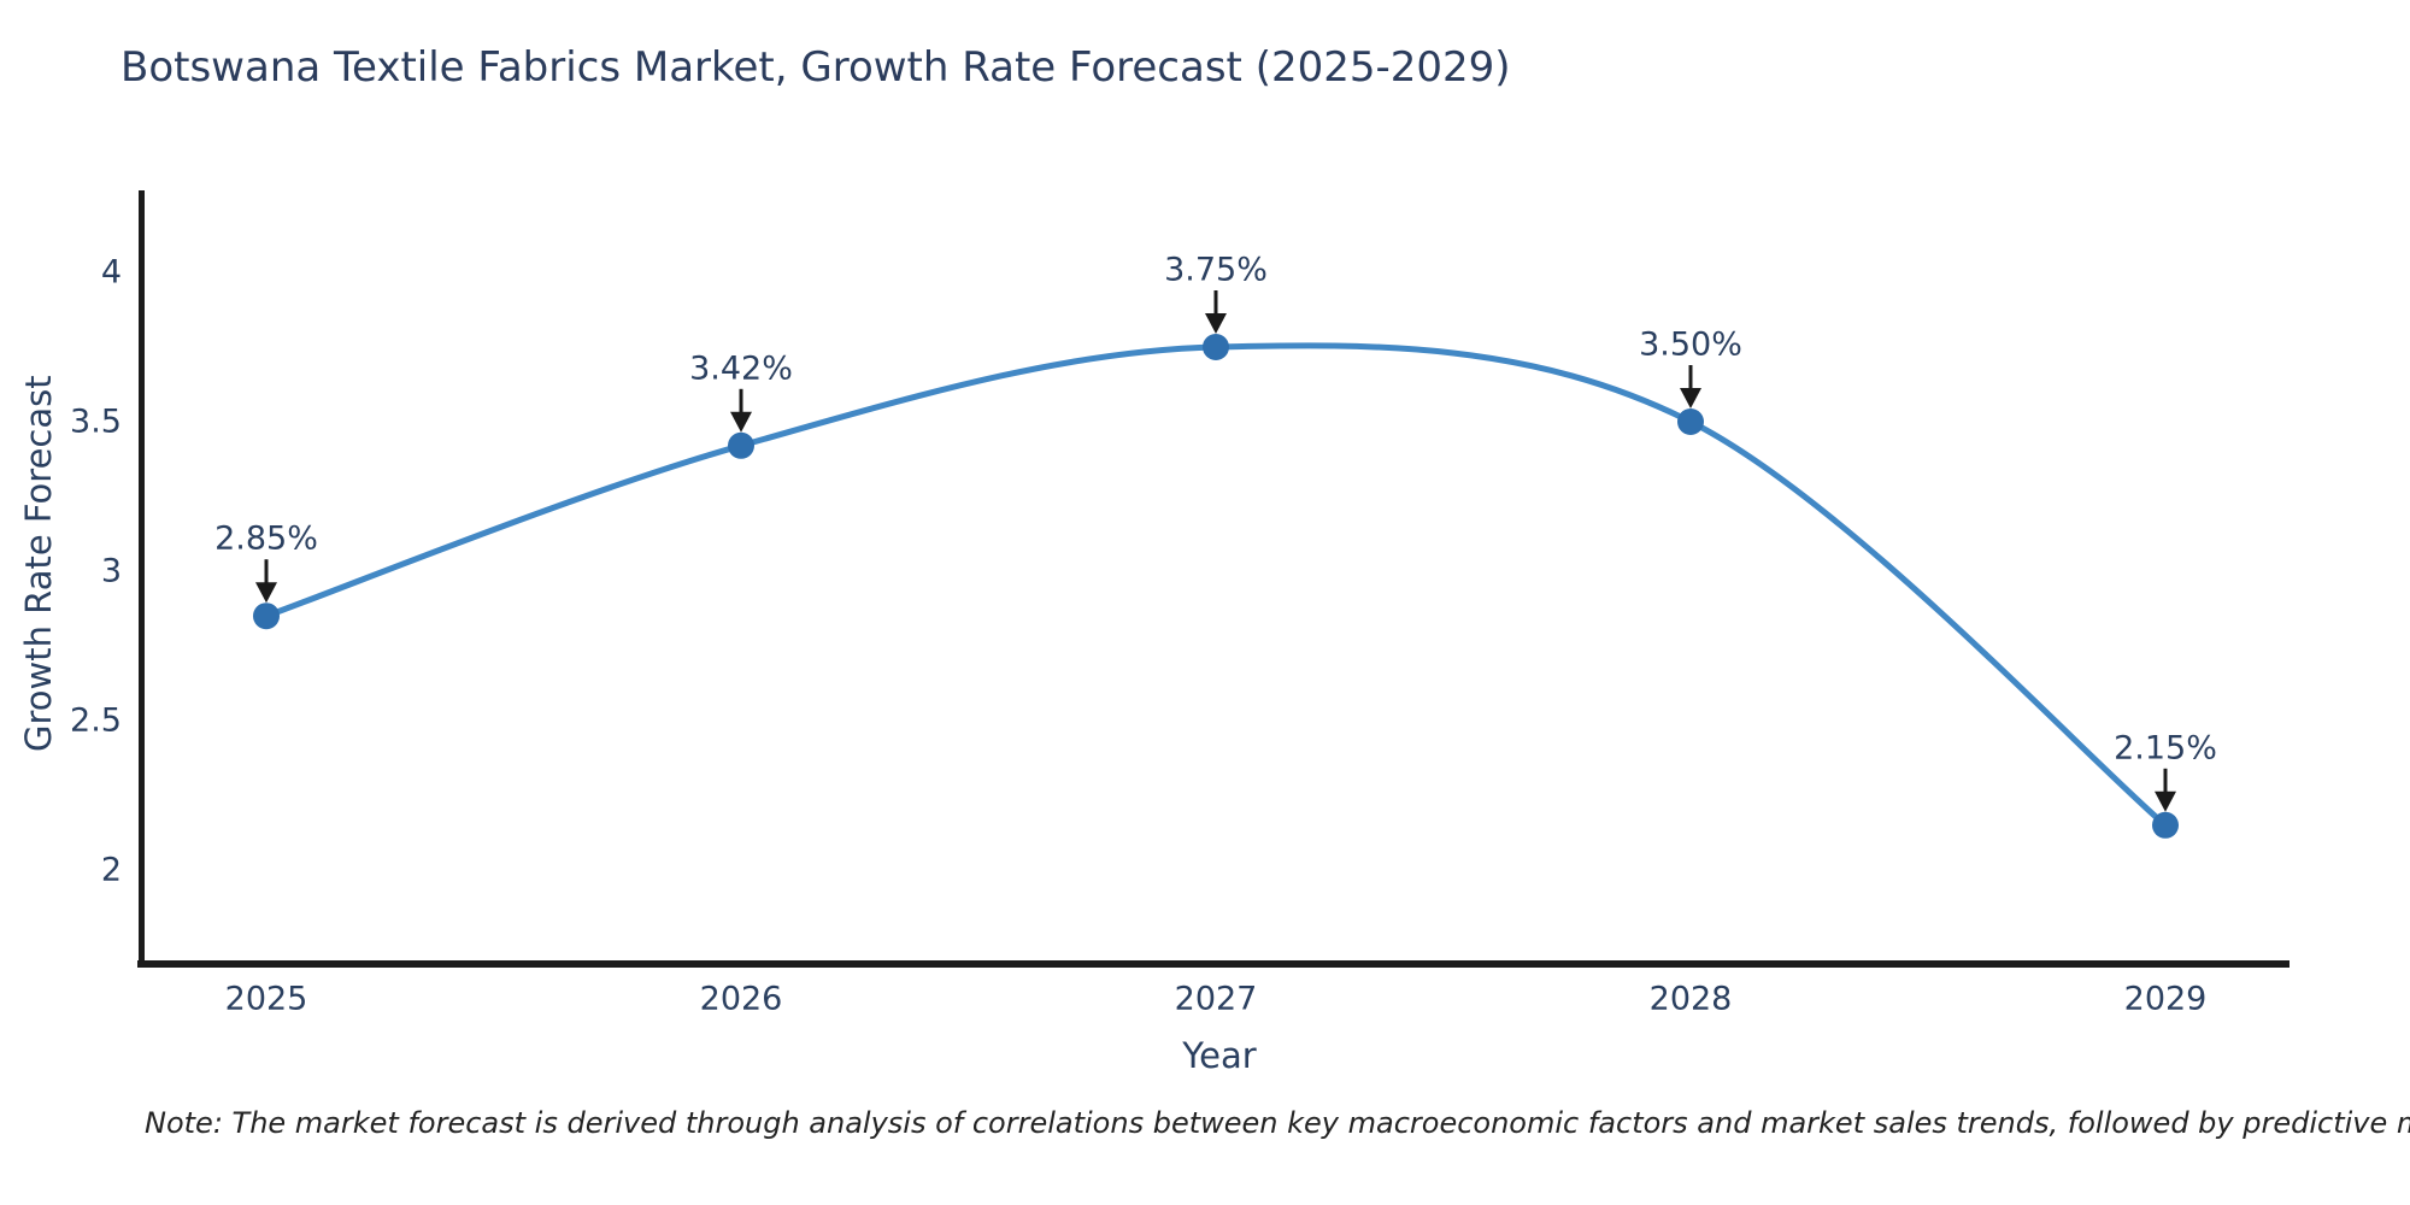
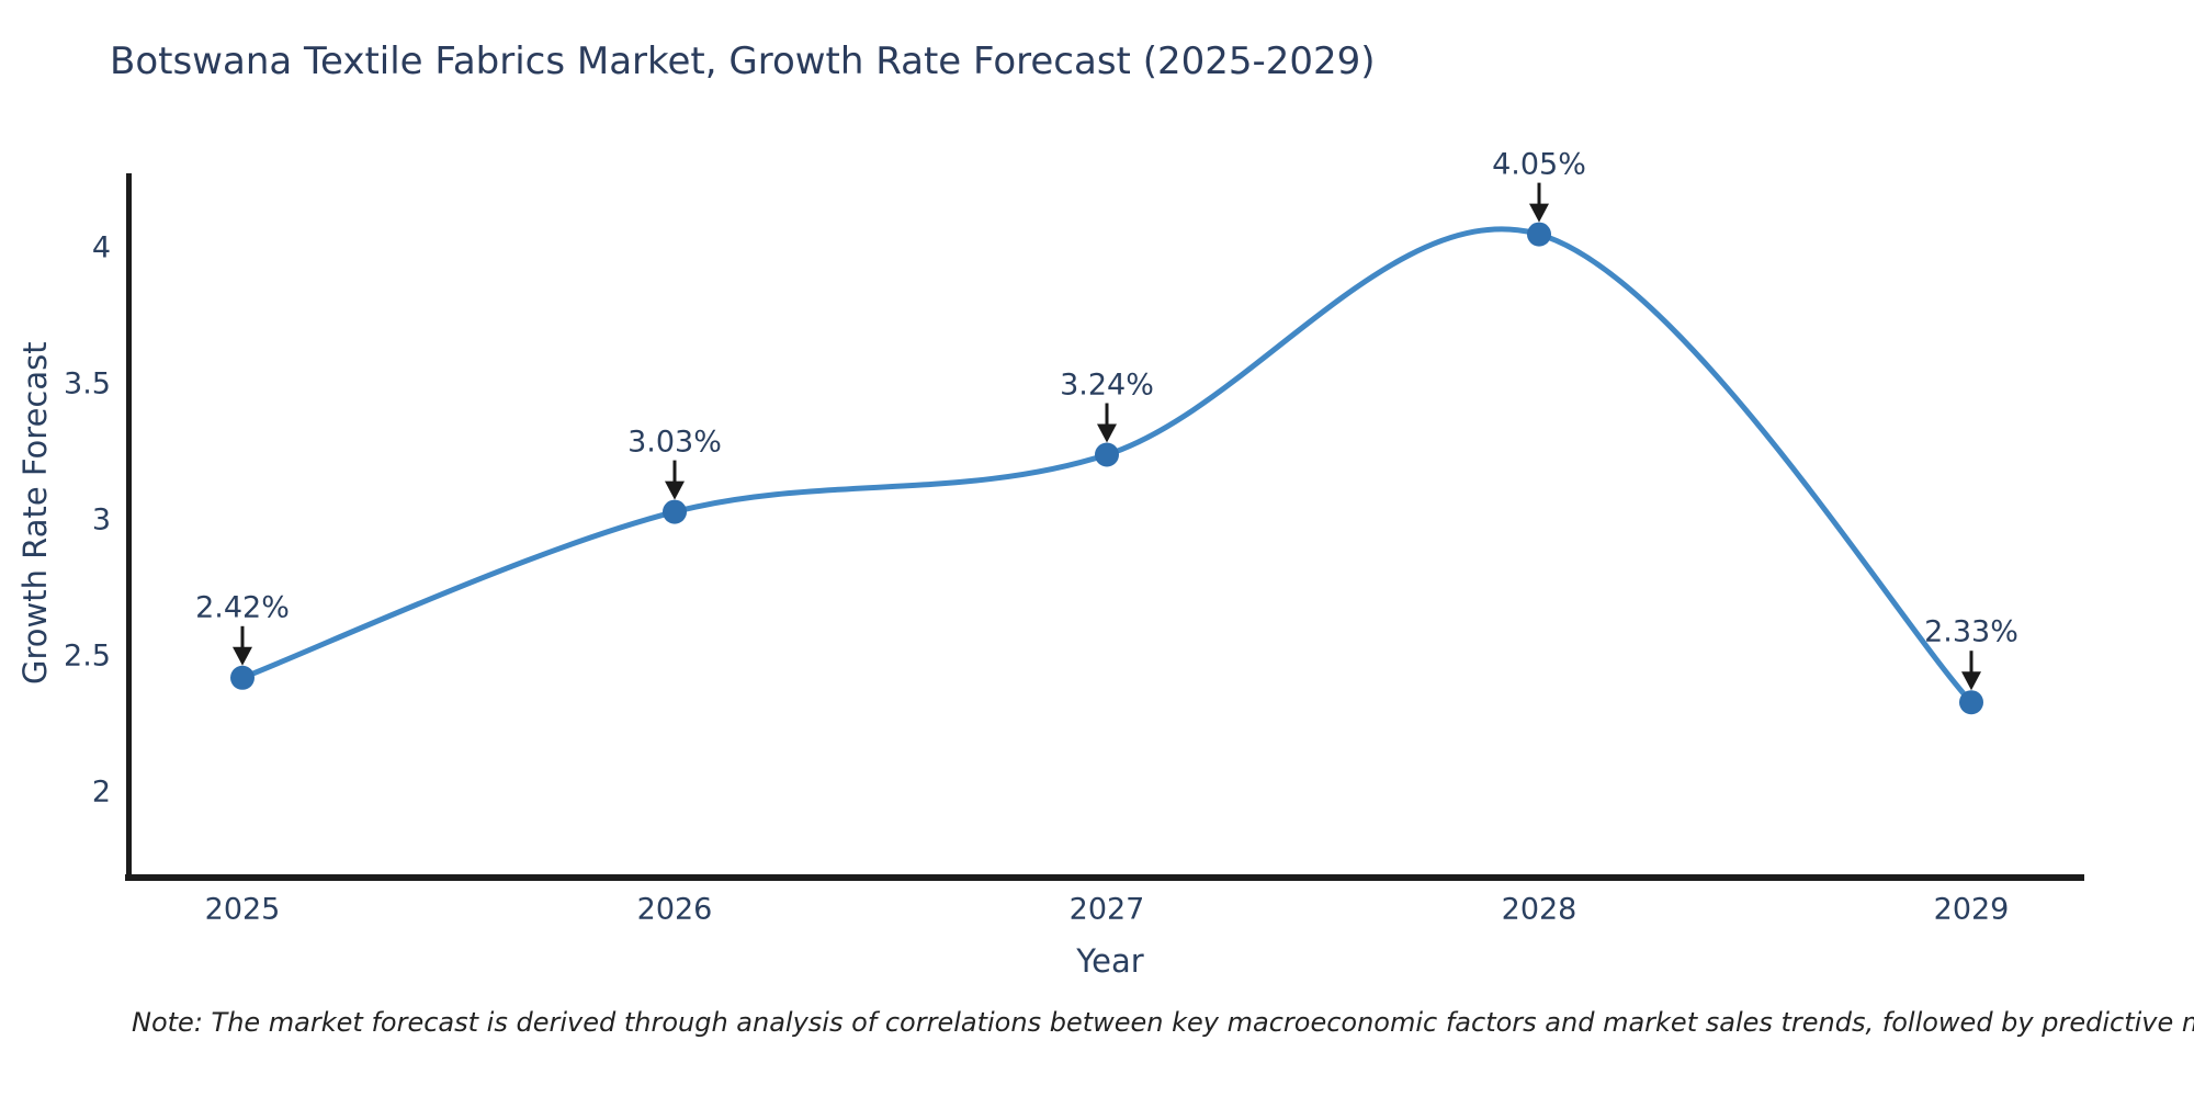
2025: 2.85% -> 2.42%
2026: 3.42% -> 3.03%
2027: 3.75% -> 3.24%
2028: 3.50% -> 4.05%
2029: 2.15% -> 2.33%
